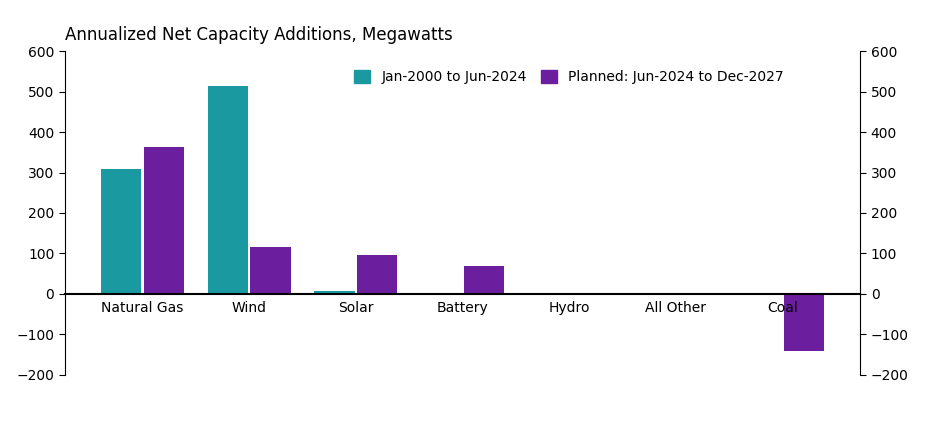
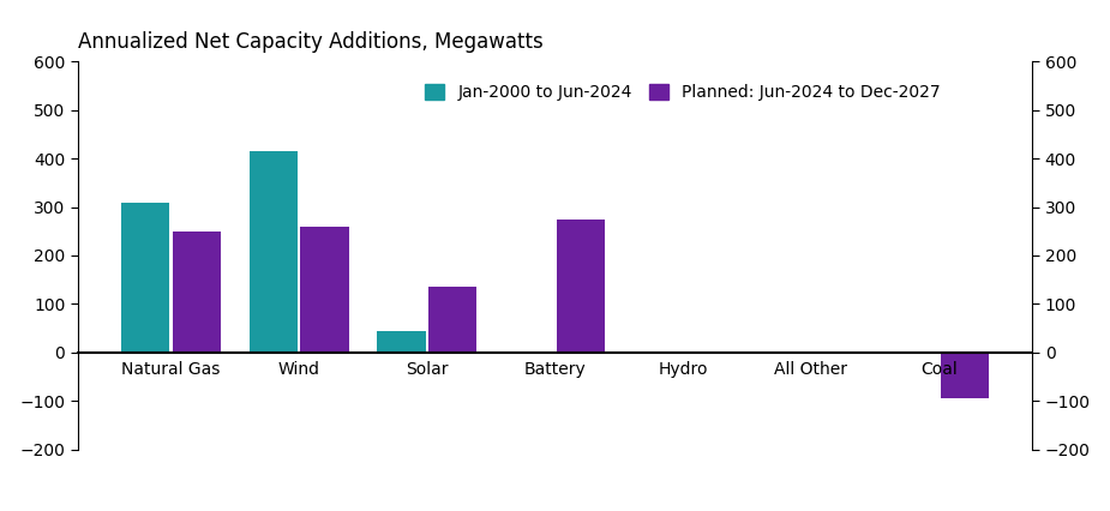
Planned: Jun-2024 to Dec-2027/Natural Gas: 362 -> 250
Jan-2000 to Jun-2024/Wind: 515 -> 415
Planned: Jun-2024 to Dec-2027/Wind: 115 -> 260
Jan-2000 to Jun-2024/Solar: 8 -> 45
Planned: Jun-2024 to Dec-2027/Solar: 97 -> 135
Planned: Jun-2024 to Dec-2027/Battery: 70 -> 275
Planned: Jun-2024 to Dec-2027/Coal: -140 -> -95
